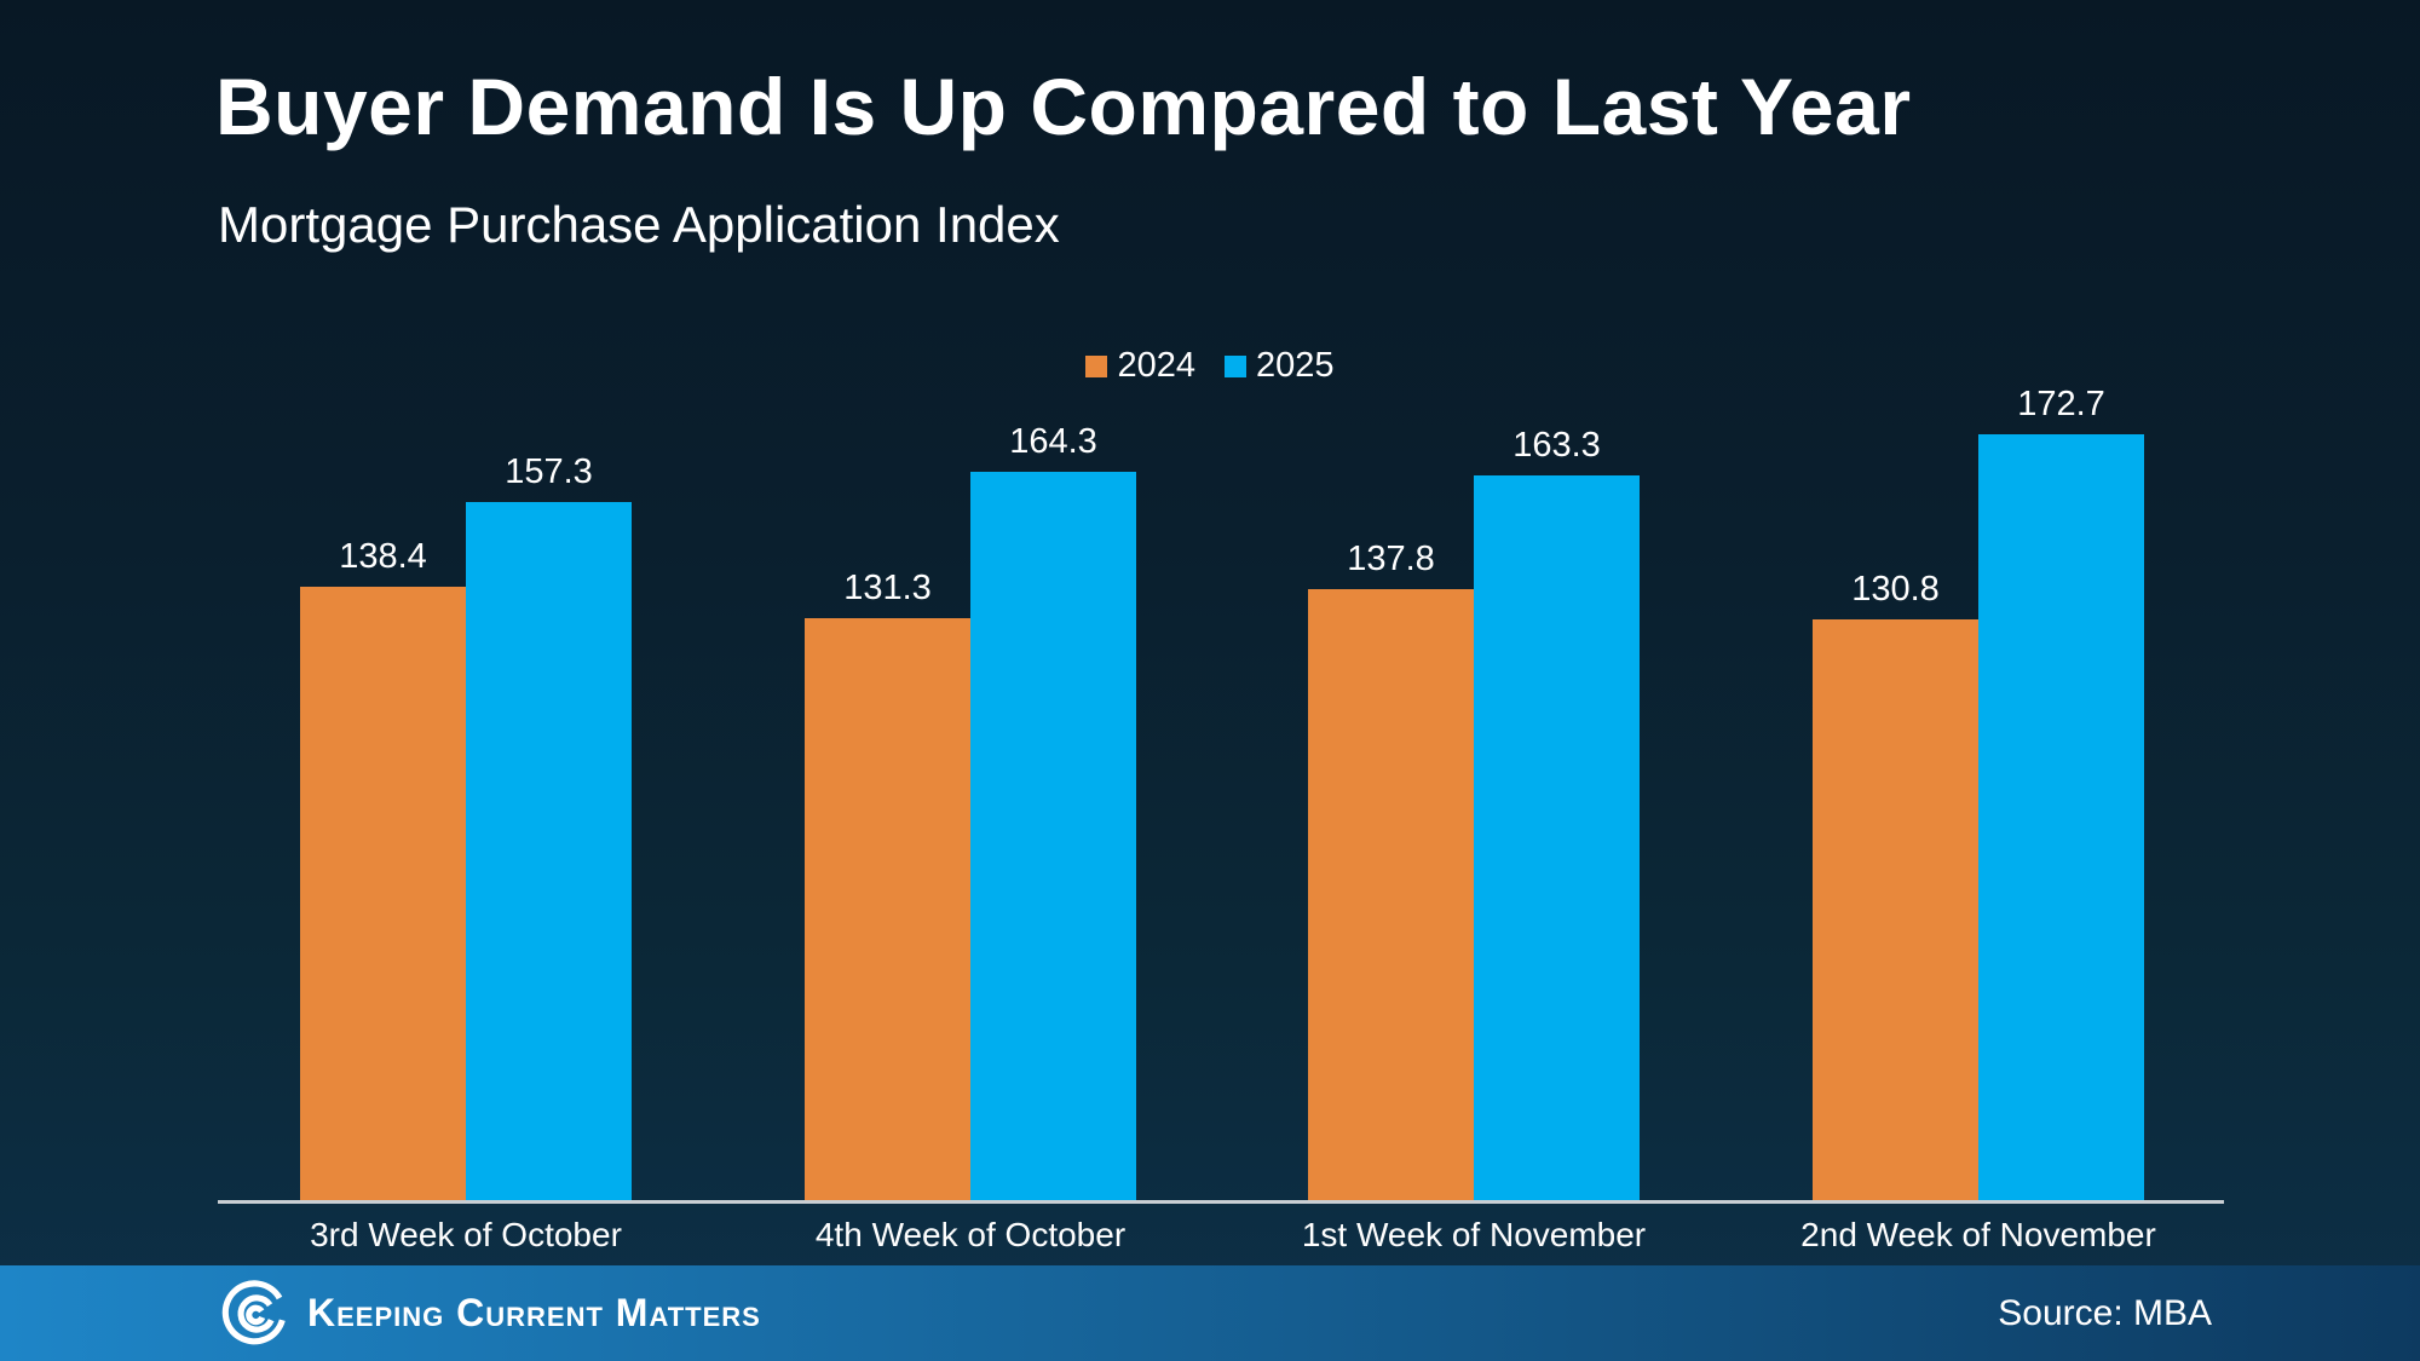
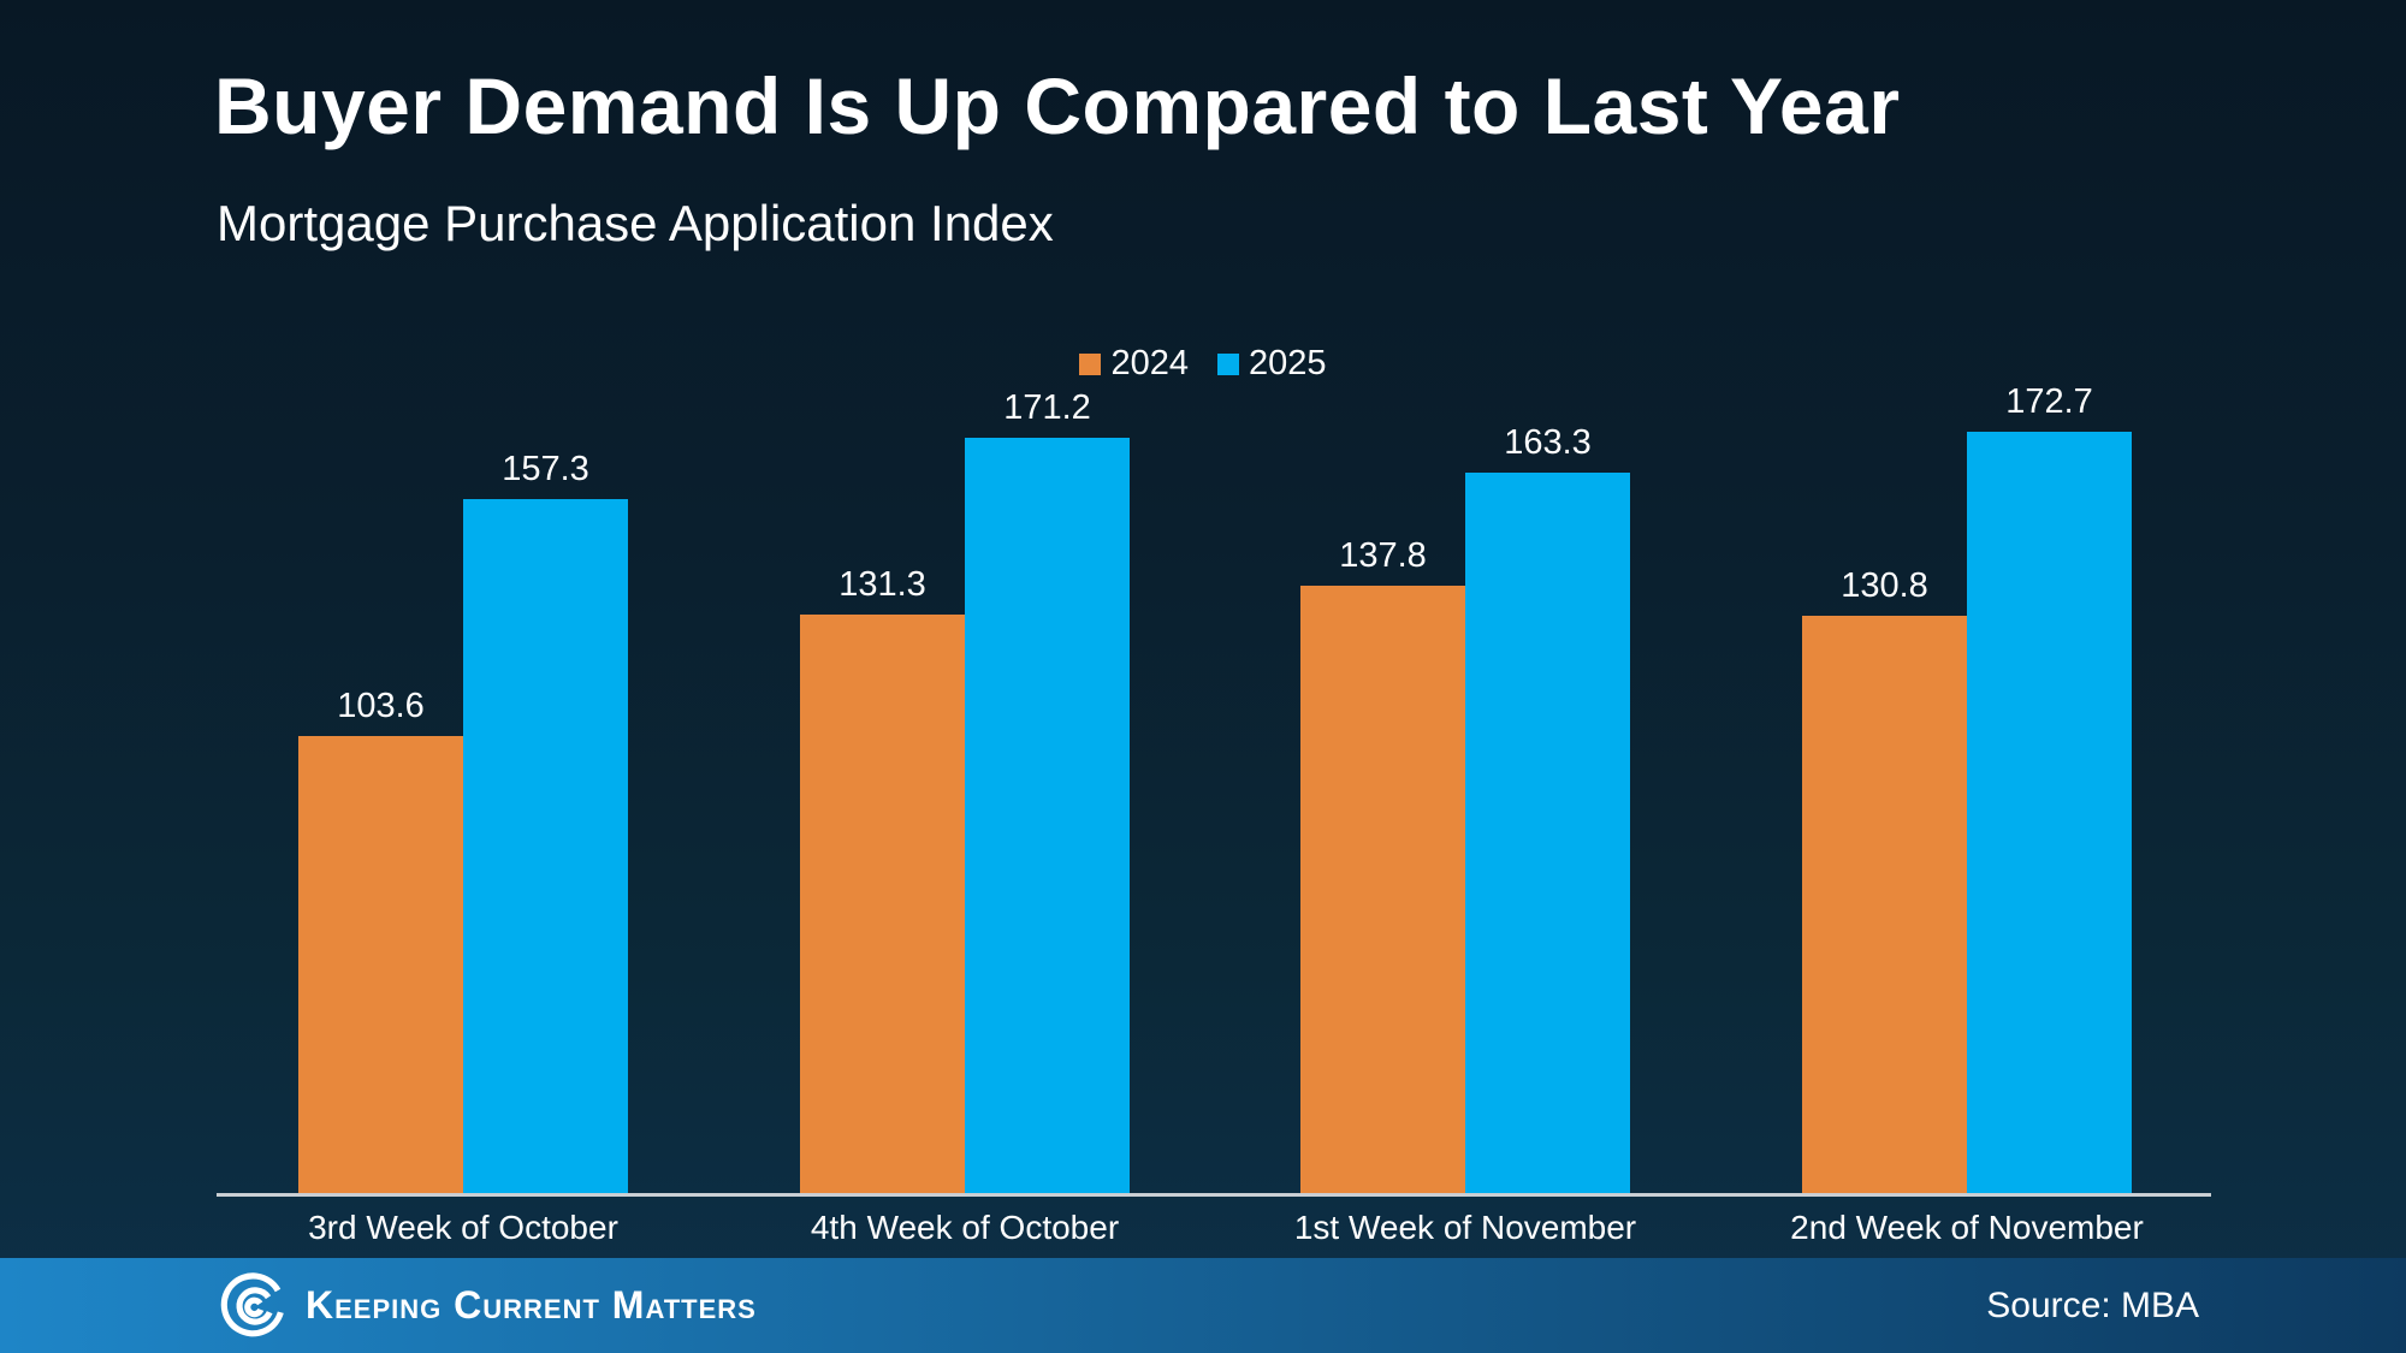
2024/3rd Week of October: 138.4 -> 103.6
2025/4th Week of October: 164.3 -> 171.2
